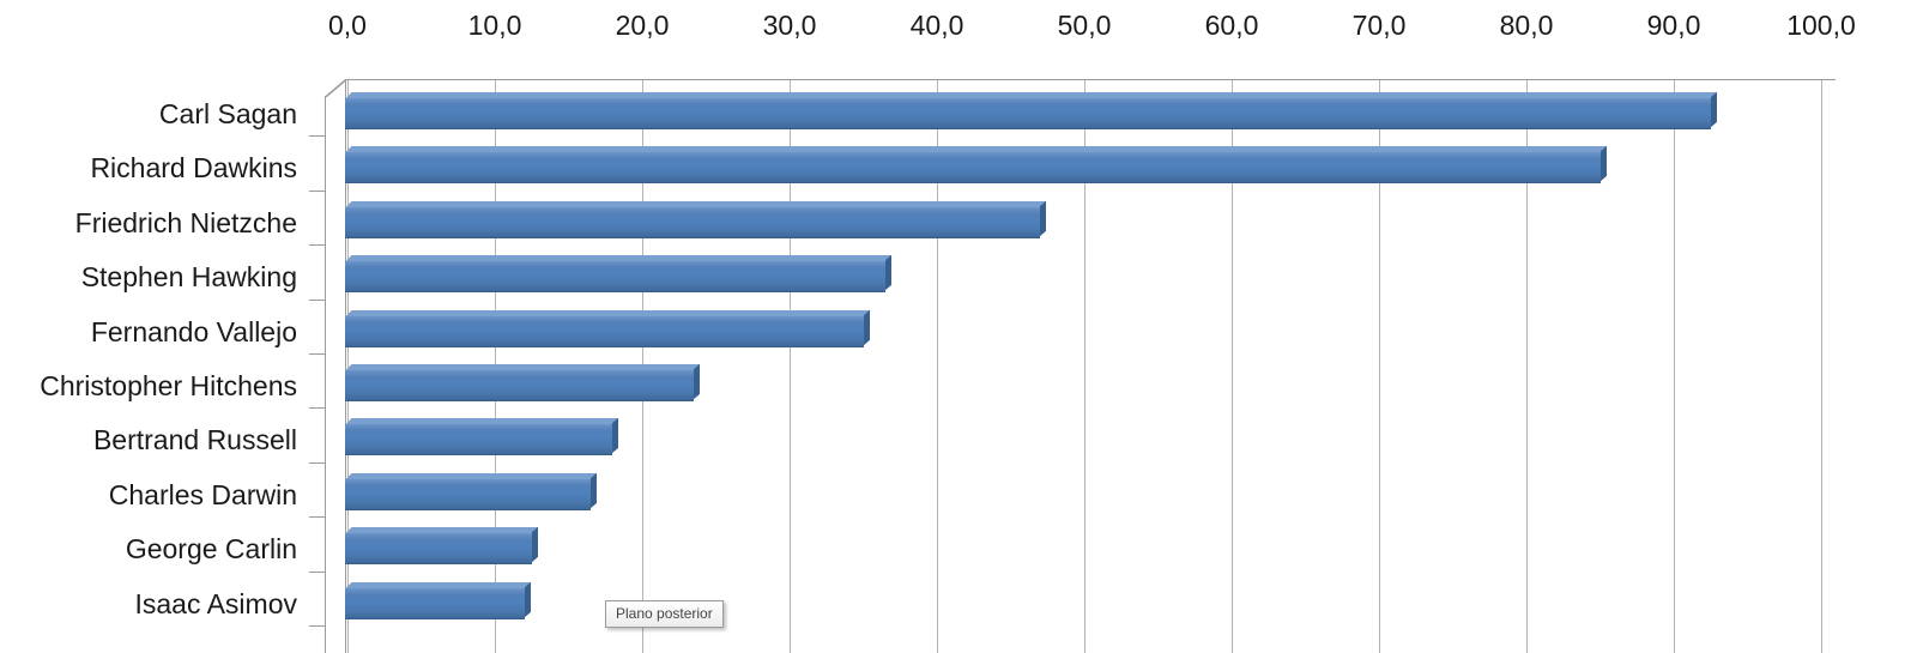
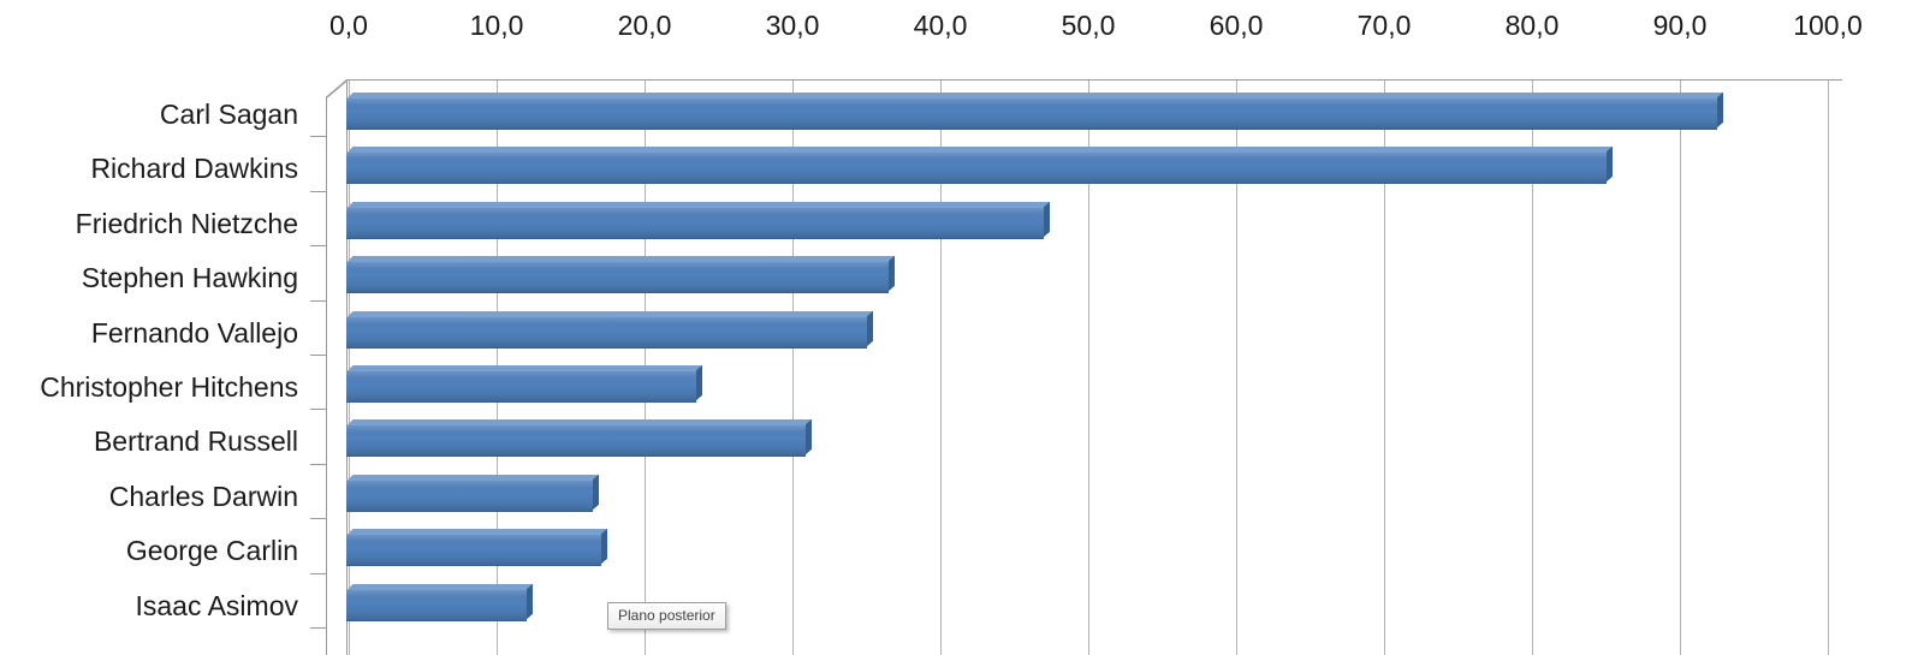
Bertrand Russell: 18,0 -> 30,9
George Carlin: 12,5 -> 17,1
